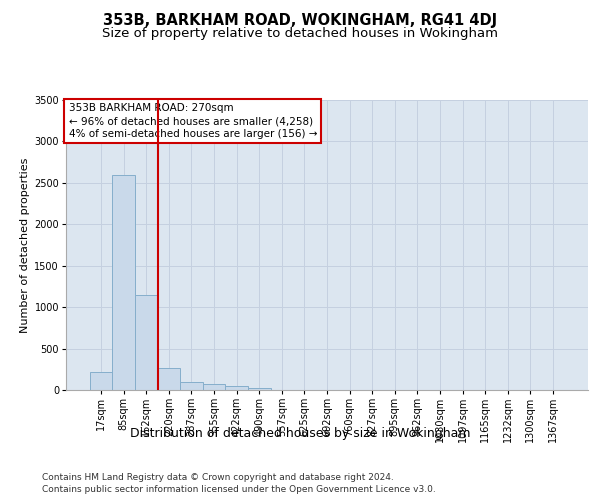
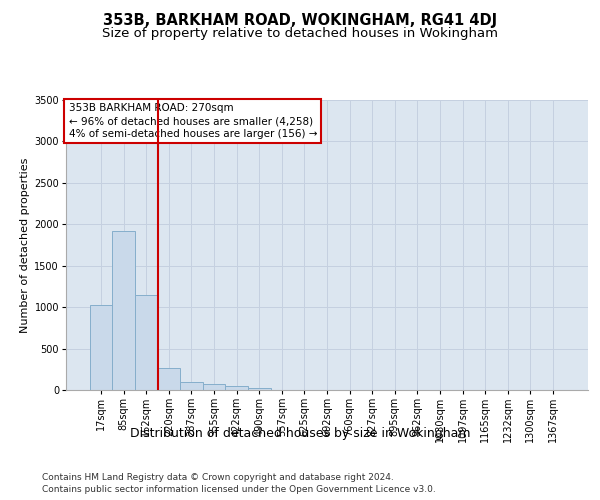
17sqm: 220 -> 1020
85sqm: 2600 -> 1920
